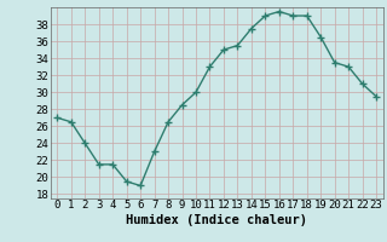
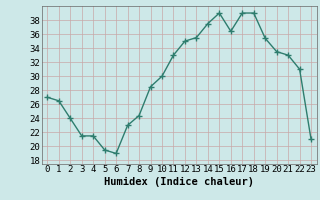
8: 26.5 -> 24.4
16: 39.5 -> 36.4
19: 36.5 -> 35.4
23: 29.5 -> 21.0
